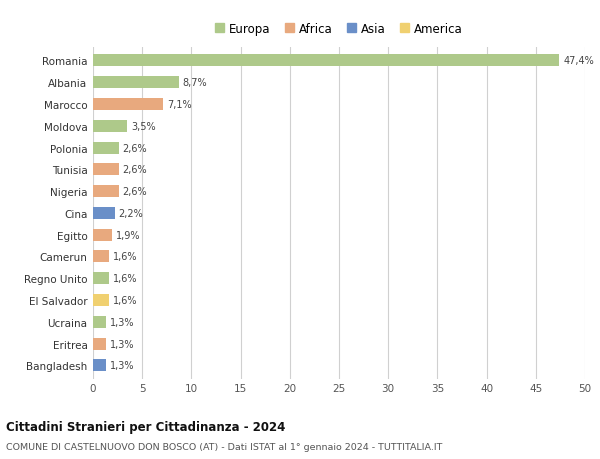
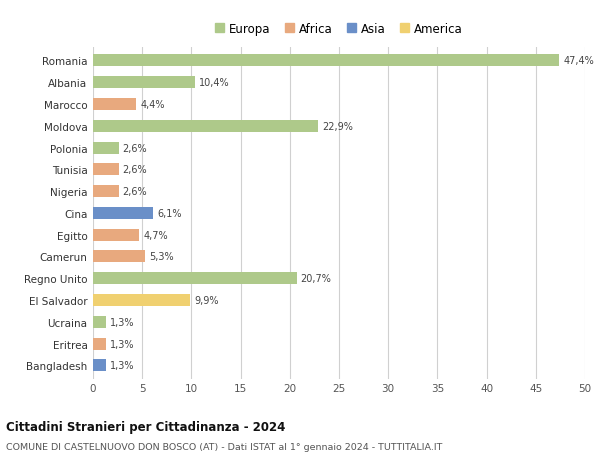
Albania: 8,7% -> 10,4%
Marocco: 7,1% -> 4,4%
Moldova: 3,5% -> 22,9%
Cina: 2,2% -> 6,1%
Egitto: 1,9% -> 4,7%
Camerun: 1,6% -> 5,3%
Regno Unito: 1,6% -> 20,7%
El Salvador: 1,6% -> 9,9%
